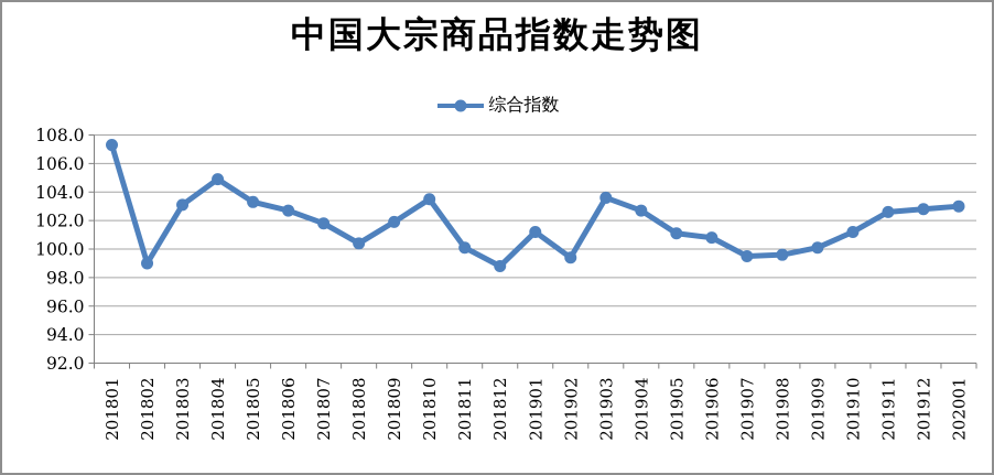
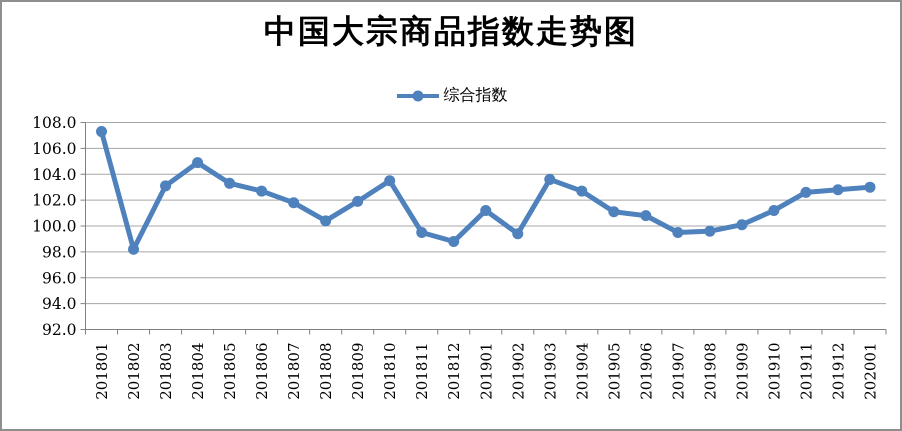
201802: 99.0 -> 98.2
201811: 100.1 -> 99.5
